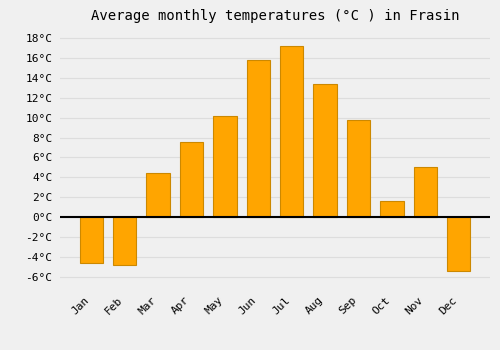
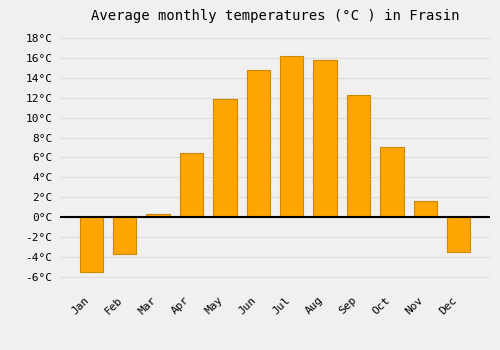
Jan: -4.6°C -> -5.5°C
Feb: -4.8°C -> -3.7°C
Mar: 4.4°C -> 0.3°C
Apr: 7.6°C -> 6.5°C
May: 10.2°C -> 11.9°C
Jun: 15.8°C -> 14.8°C
Jul: 17.2°C -> 16.2°C
Aug: 13.4°C -> 15.8°C
Sep: 9.8°C -> 12.3°C
Oct: 1.6°C -> 7.1°C
Nov: 5.0°C -> 1.6°C
Dec: -5.4°C -> -3.5°C
